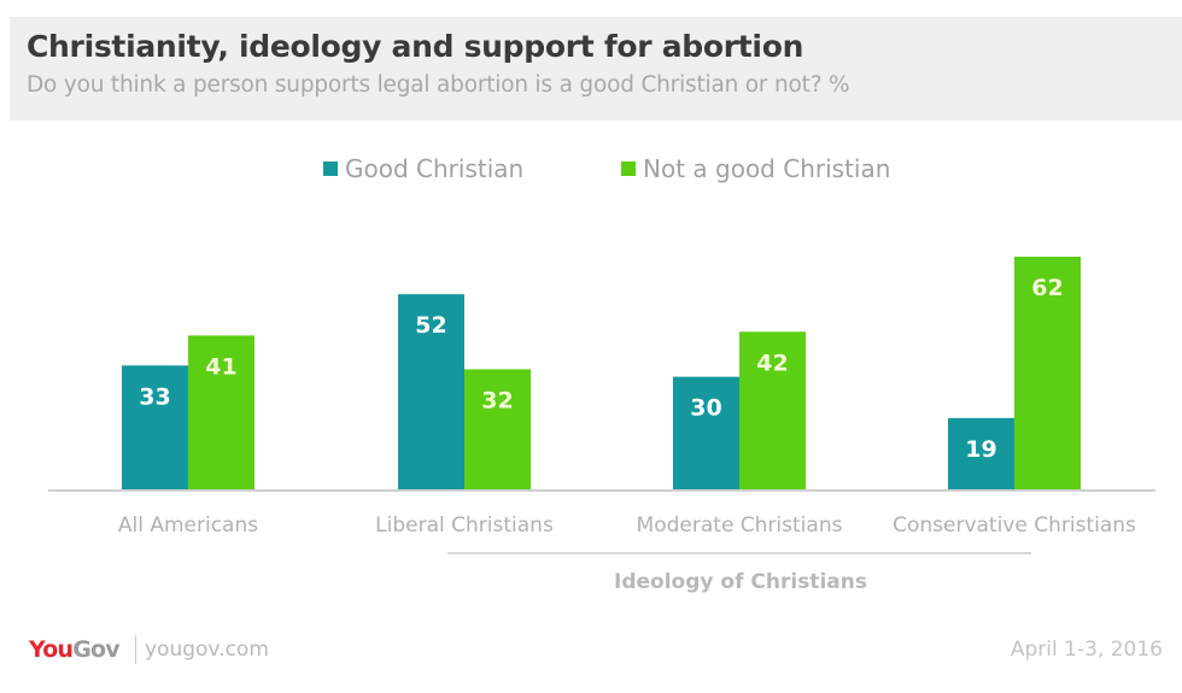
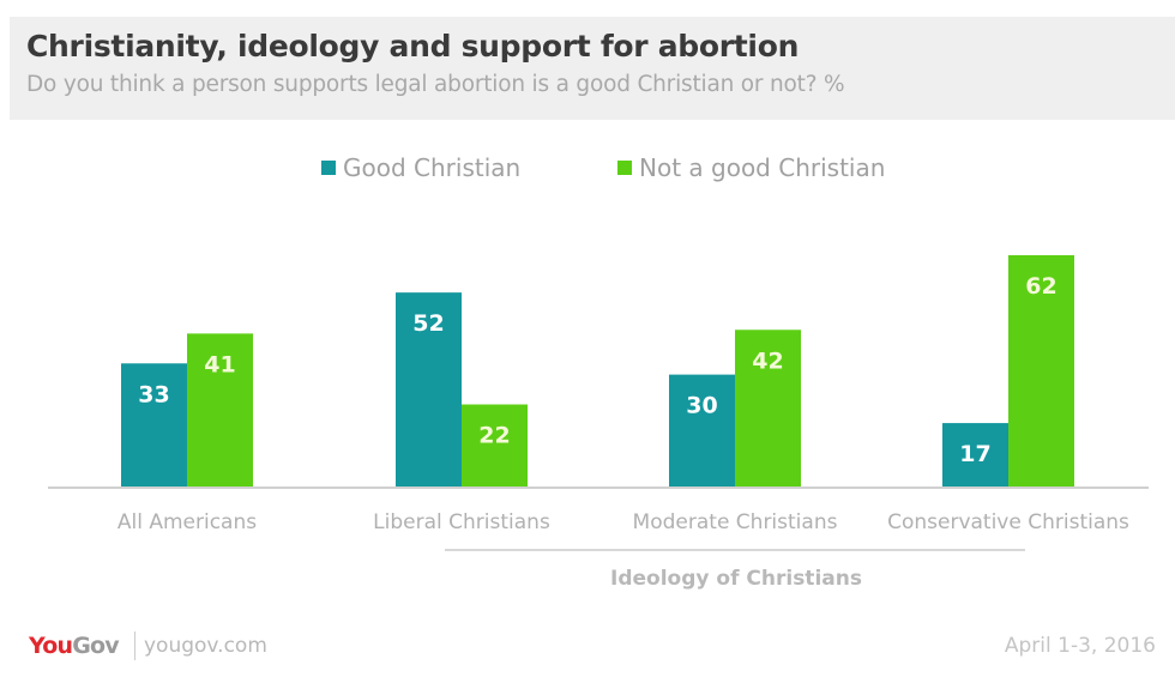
Not a good Christian/Liberal Christians: 32 -> 22
Good Christian/Conservative Christians: 19 -> 17
